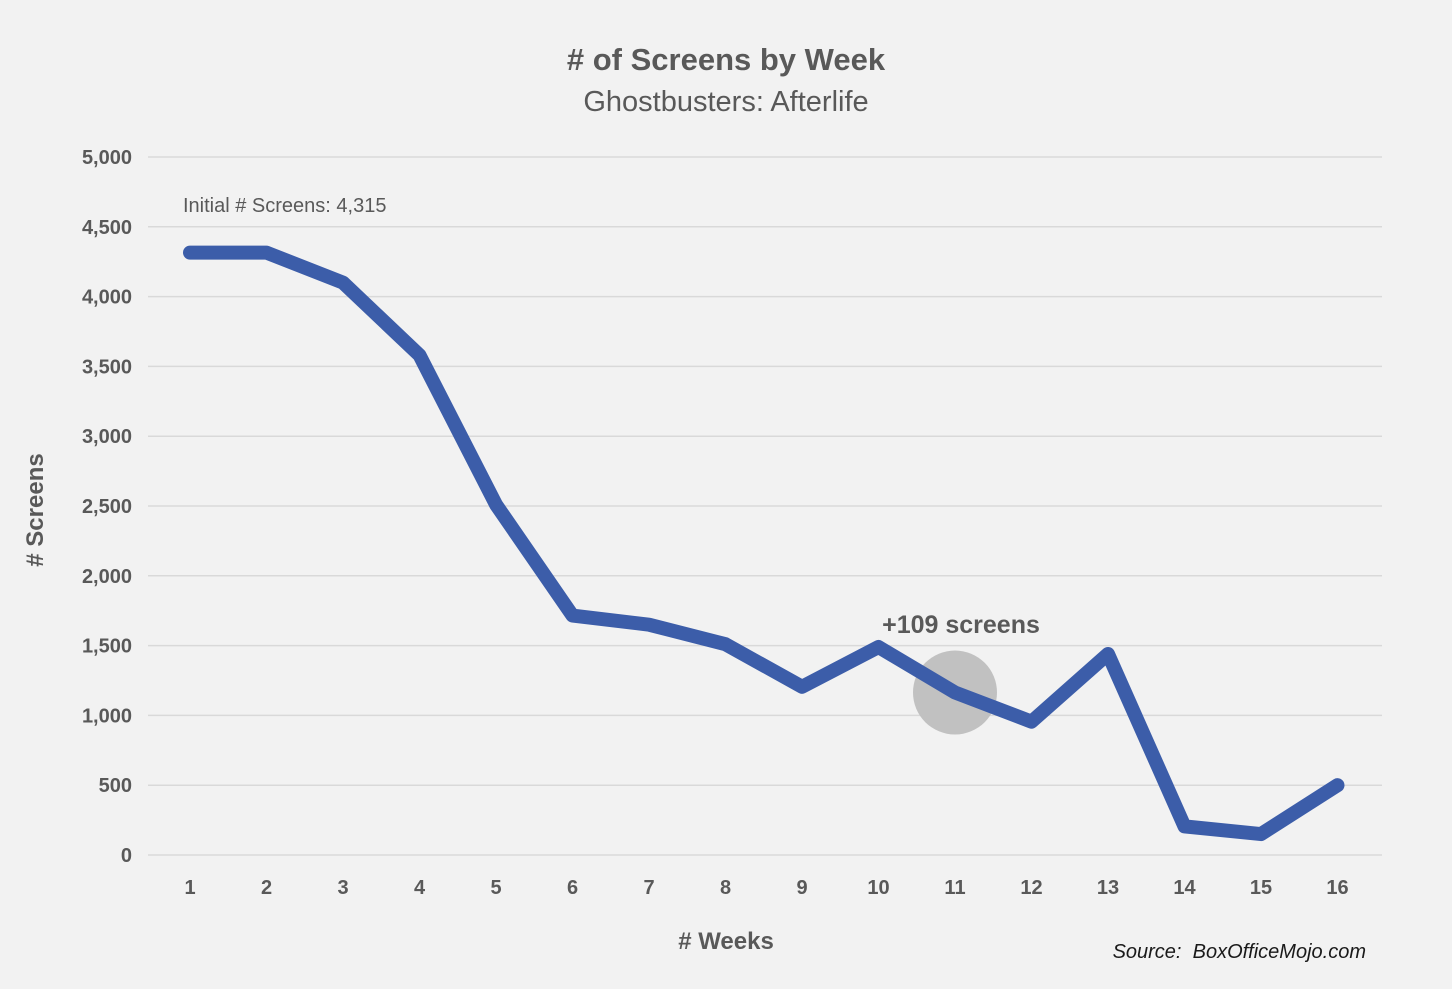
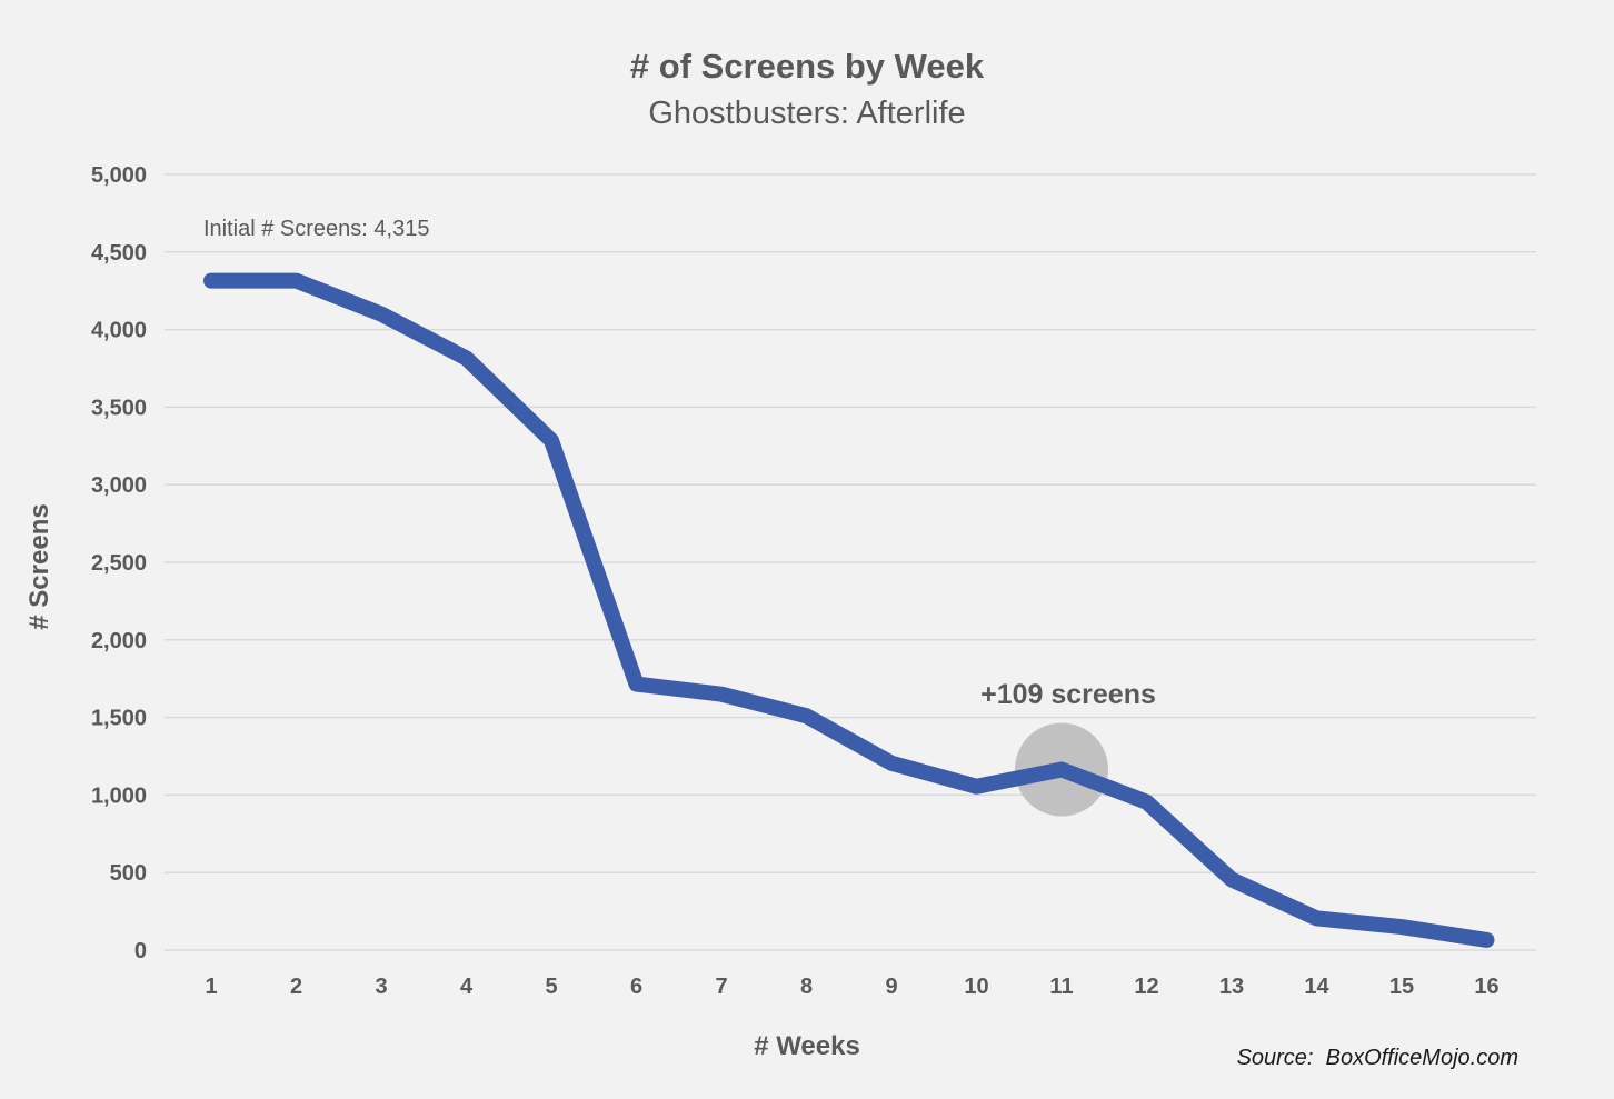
4: 3580 -> 3820
5: 2510 -> 3280
10: 1490 -> 1060
13: 1440 -> 460
16: 500 -> 60
